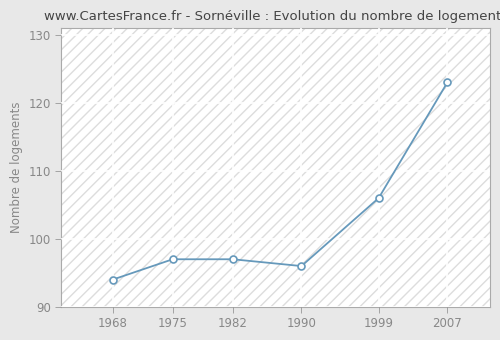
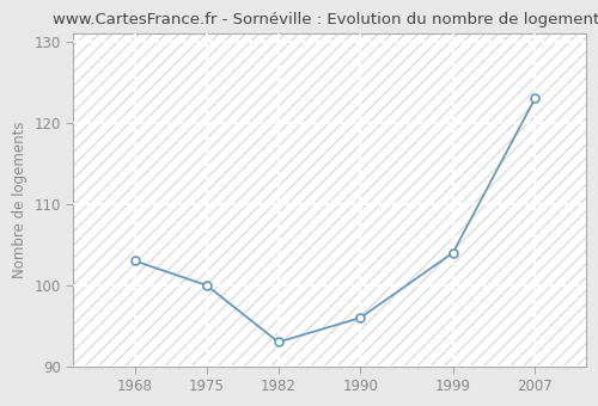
1968: 94 -> 103
1975: 97 -> 100
1982: 97 -> 93
1999: 106 -> 104
